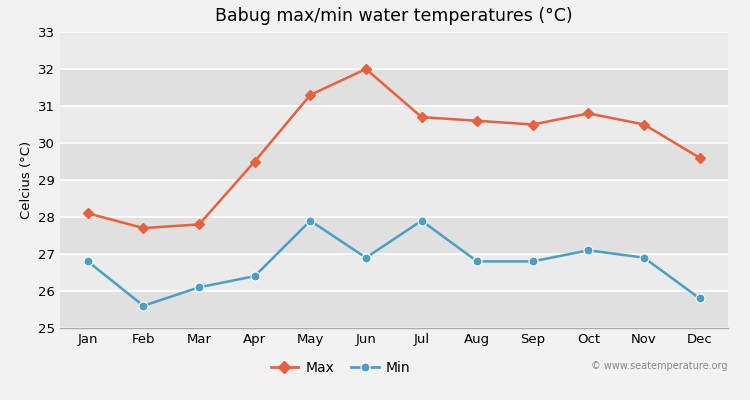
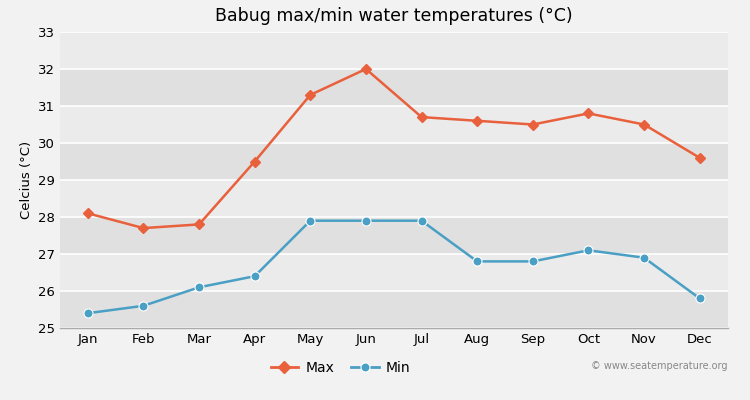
Min/Jan: 26.8 -> 25.4
Min/Jun: 26.9 -> 27.9
